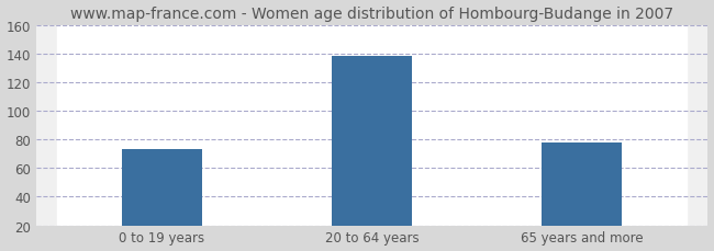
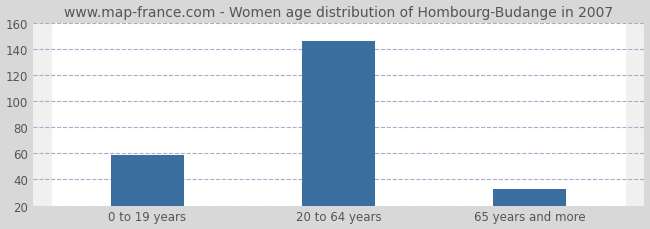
0 to 19 years: 73 -> 59
20 to 64 years: 138 -> 146
65 years and more: 78 -> 33
